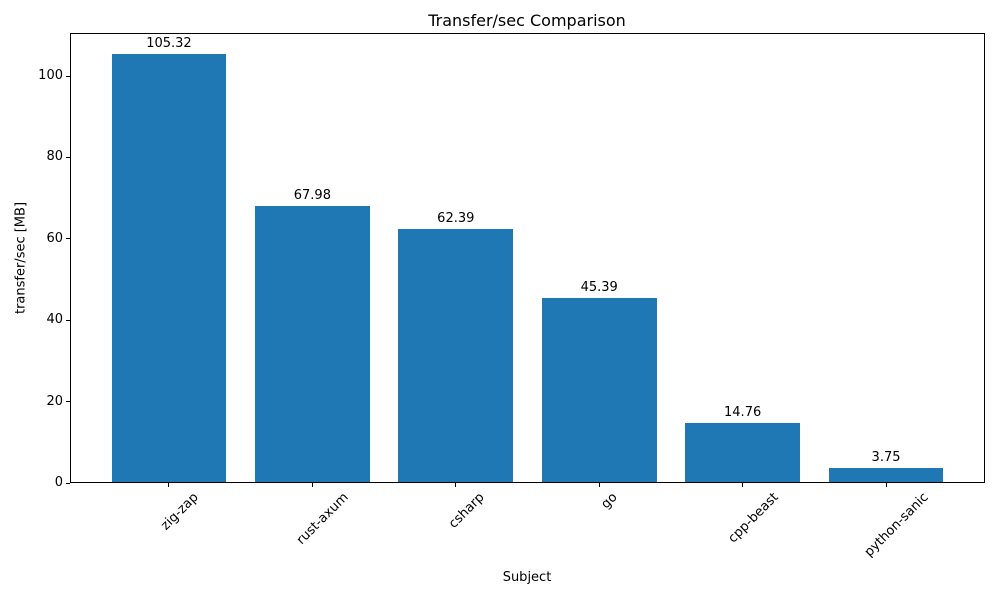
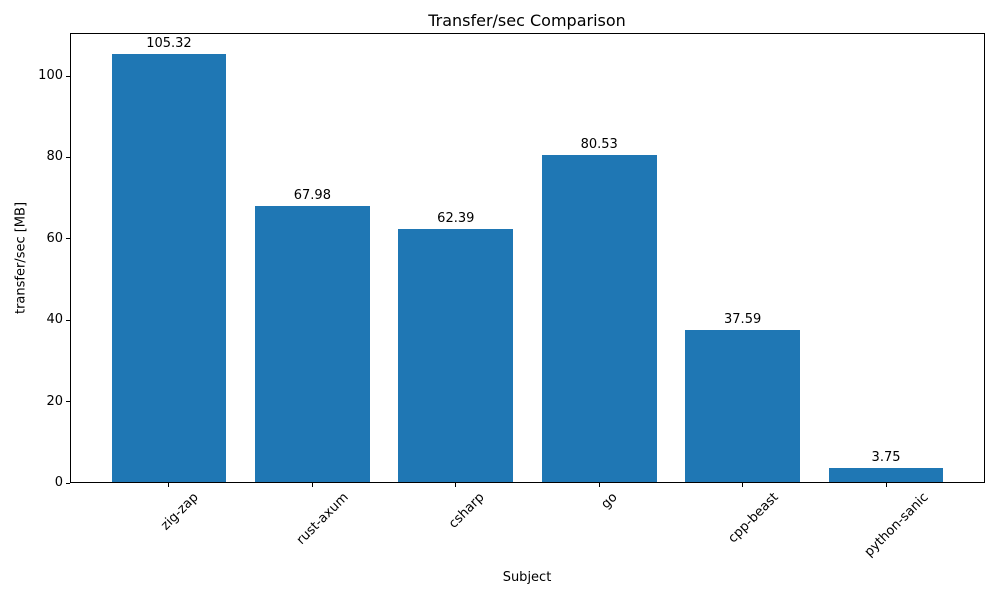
go: 45.39 -> 80.53
cpp-beast: 14.76 -> 37.59
